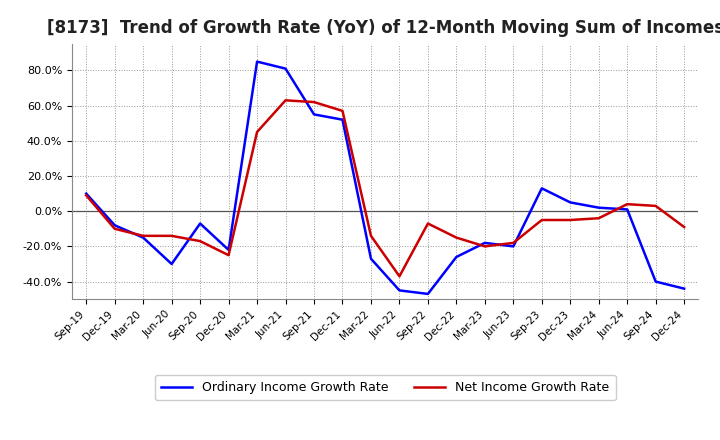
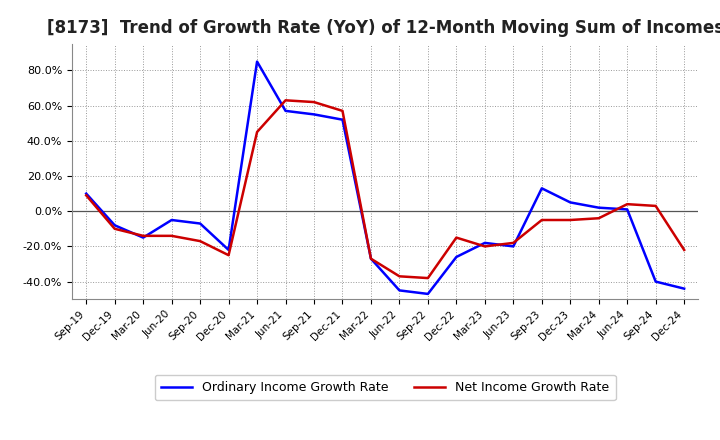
Ordinary Income Growth Rate/Jun-20: -30% -> -5%
Ordinary Income Growth Rate/Jun-21: 81% -> 57%
Net Income Growth Rate/Mar-22: -14% -> -27%
Net Income Growth Rate/Sep-22: -7% -> -38%
Net Income Growth Rate/Dec-24: -9% -> -22%
